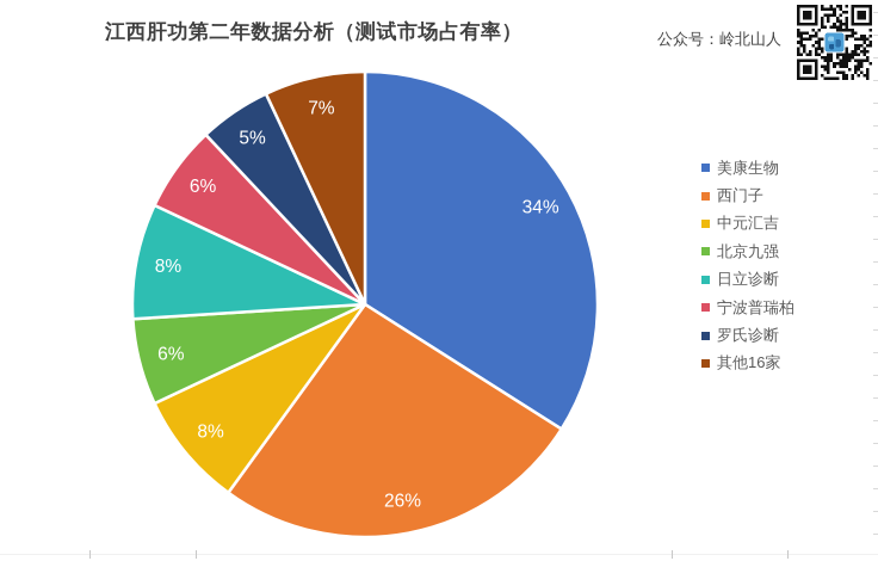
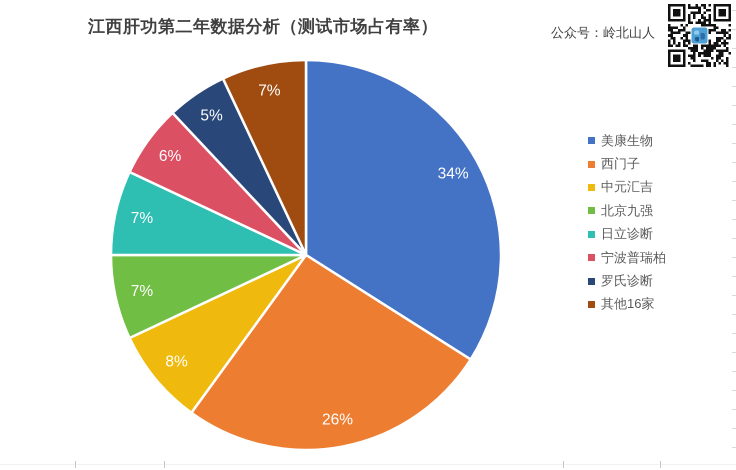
北京九强: 6% -> 7%
日立诊断: 8% -> 7%
